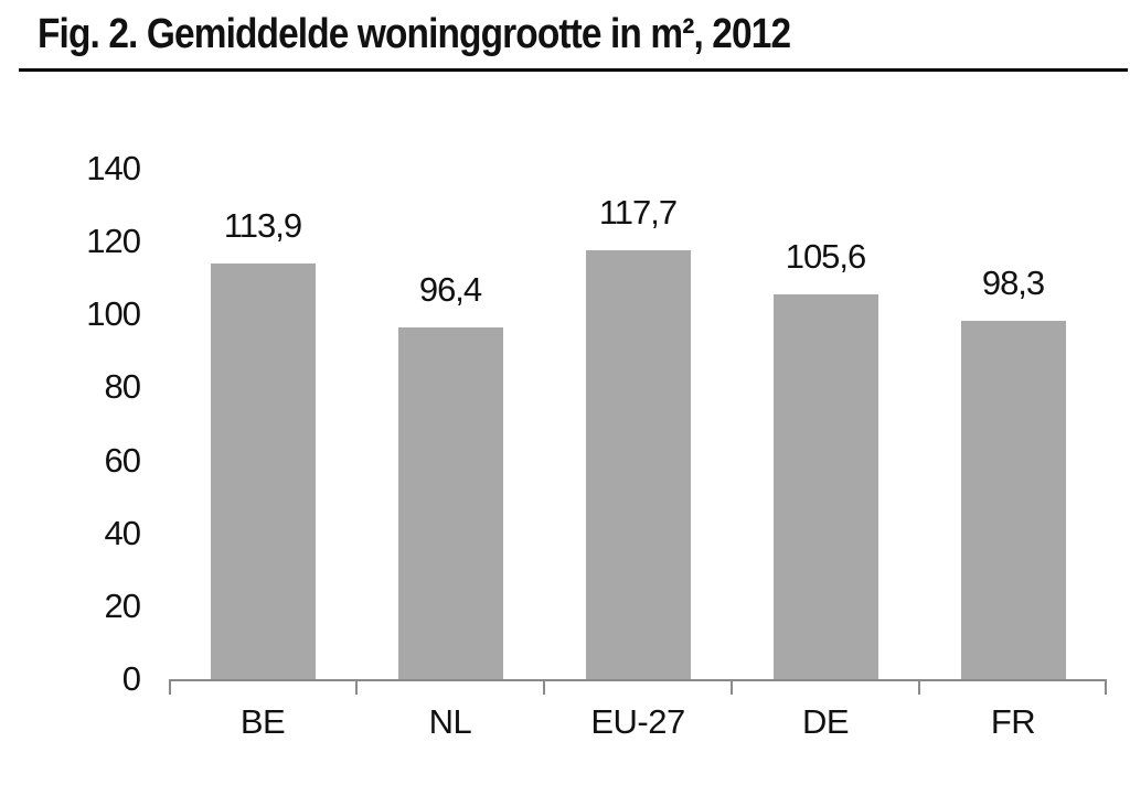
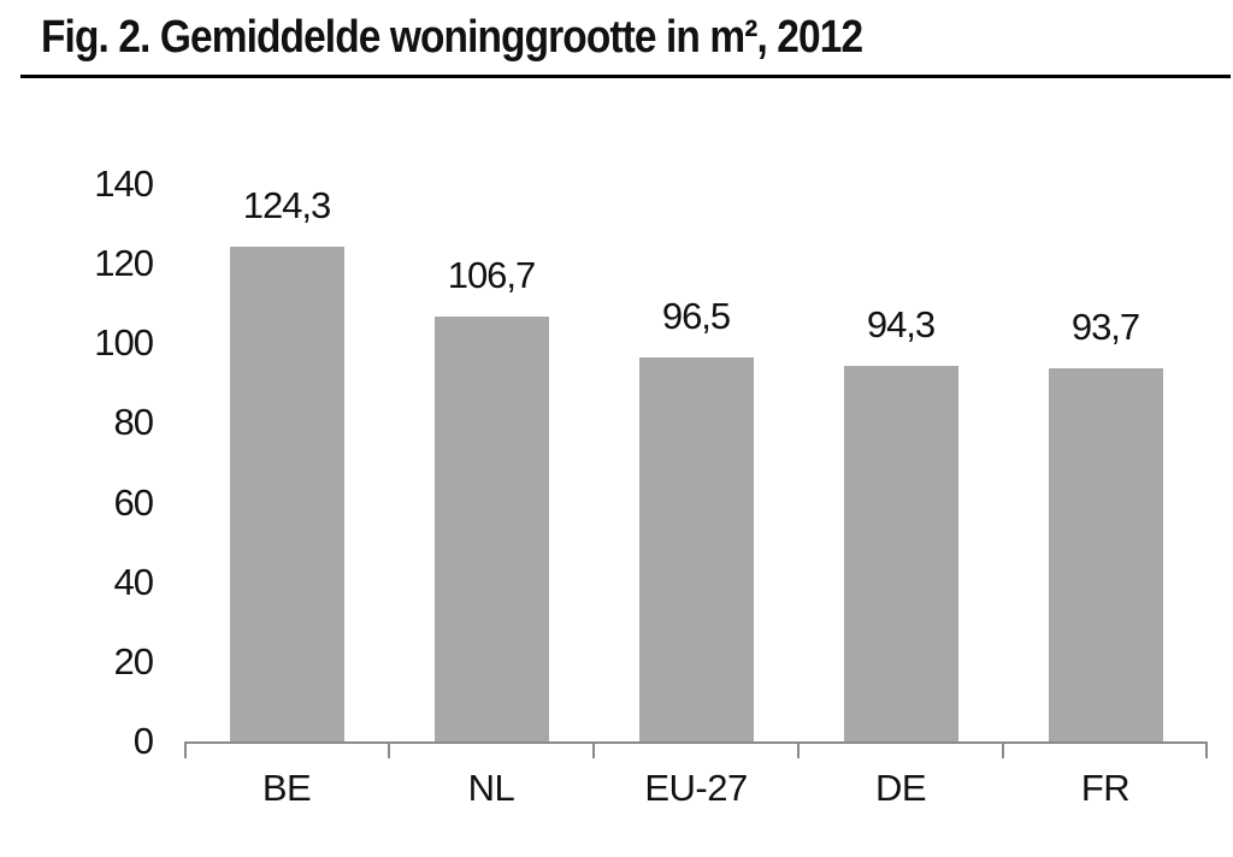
BE: 113,9 -> 124,3
NL: 96,4 -> 106,7
EU-27: 117,7 -> 96,5
DE: 105,6 -> 94,3
FR: 98,3 -> 93,7
